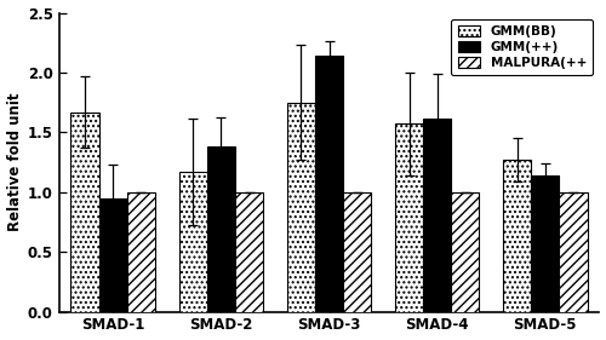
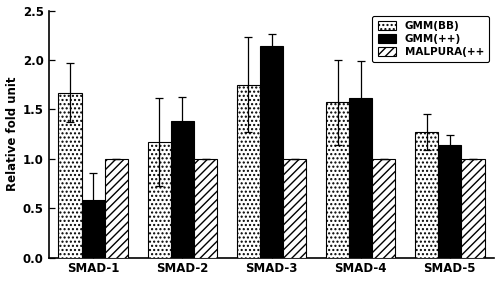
GMM(++)/SMAD-1: 0.95 -> 0.58
